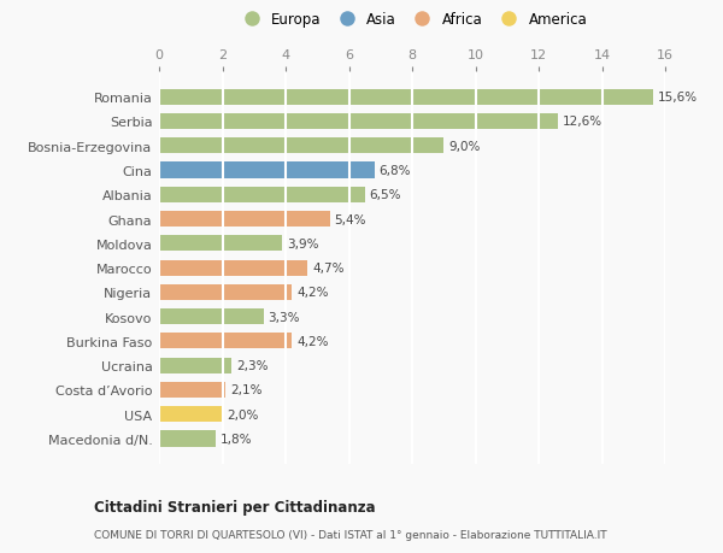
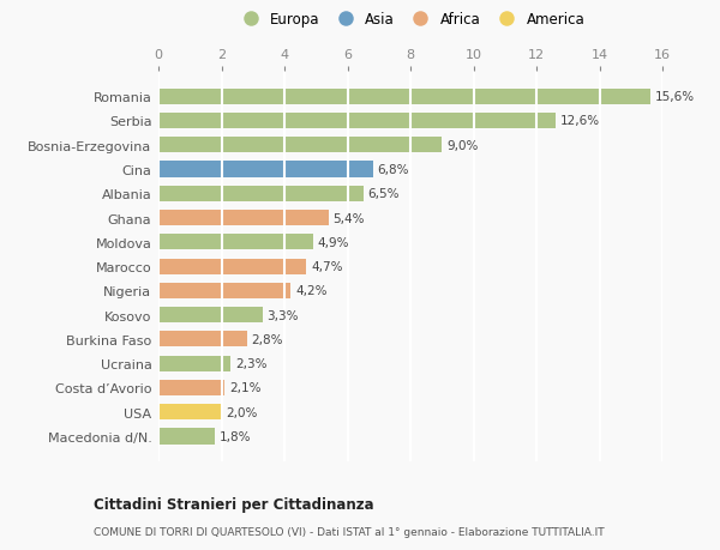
Moldova: 3,9% -> 4,9%
Burkina Faso: 4,2% -> 2,8%
